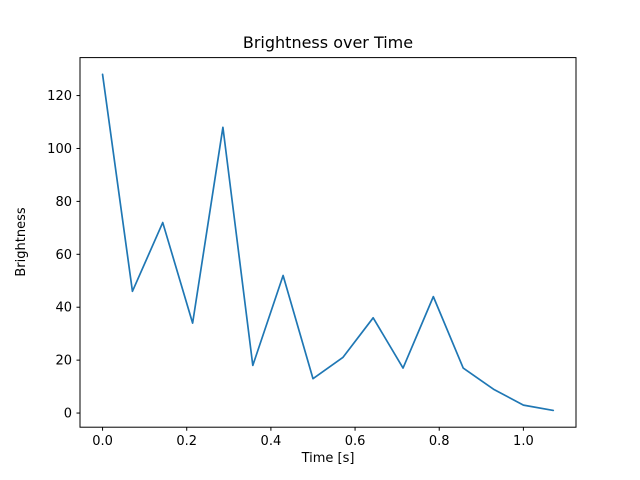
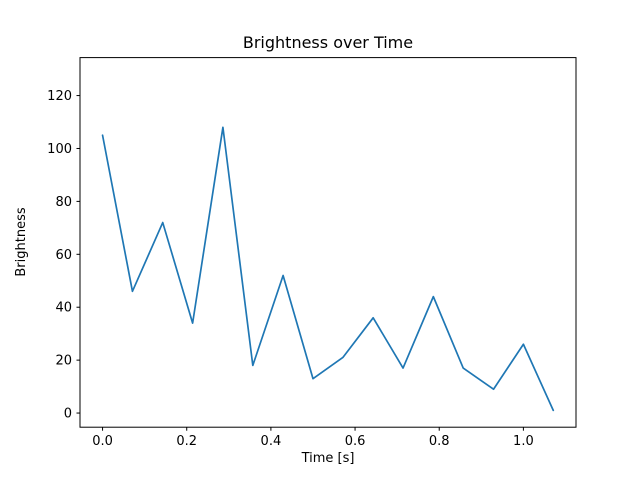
0.0: 128 -> 105
1.0: 3 -> 26
